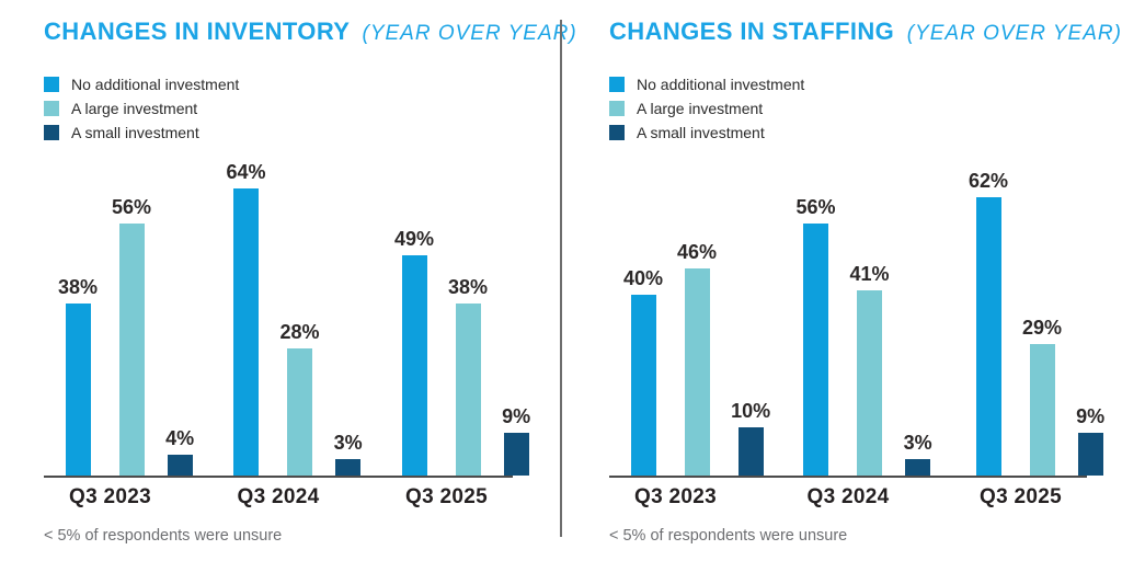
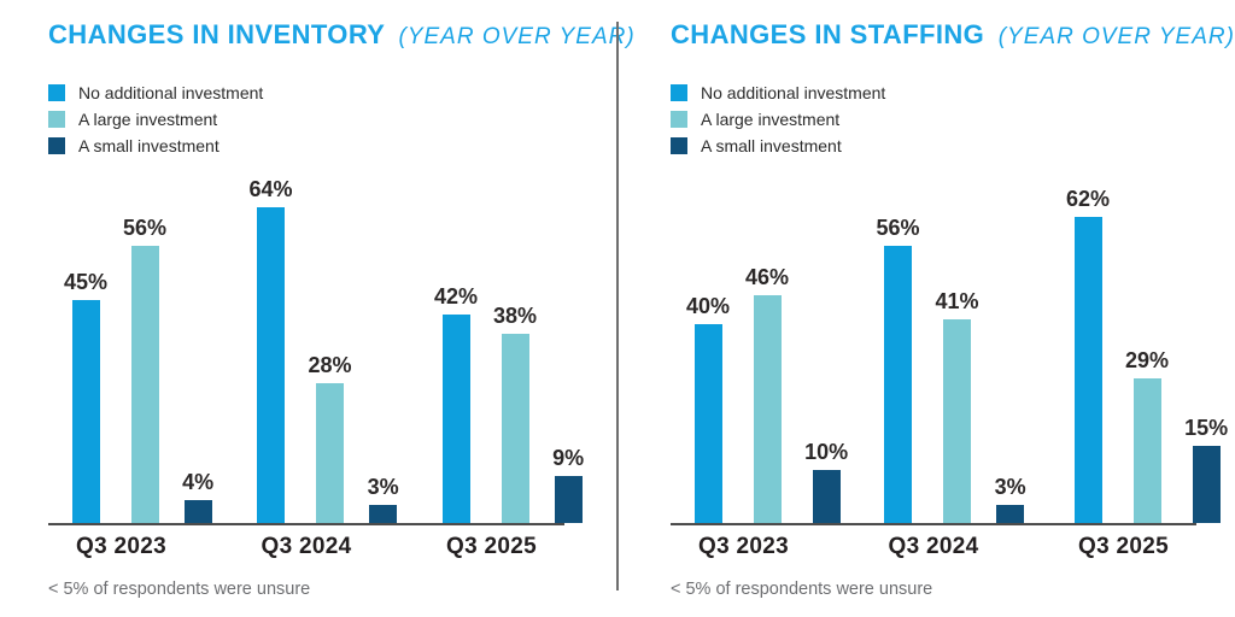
CHANGES IN INVENTORY/No additional investment/Q3 2023: 38% -> 45%
CHANGES IN INVENTORY/No additional investment/Q3 2025: 49% -> 42%
CHANGES IN STAFFING/A small investment/Q3 2025: 9% -> 15%
